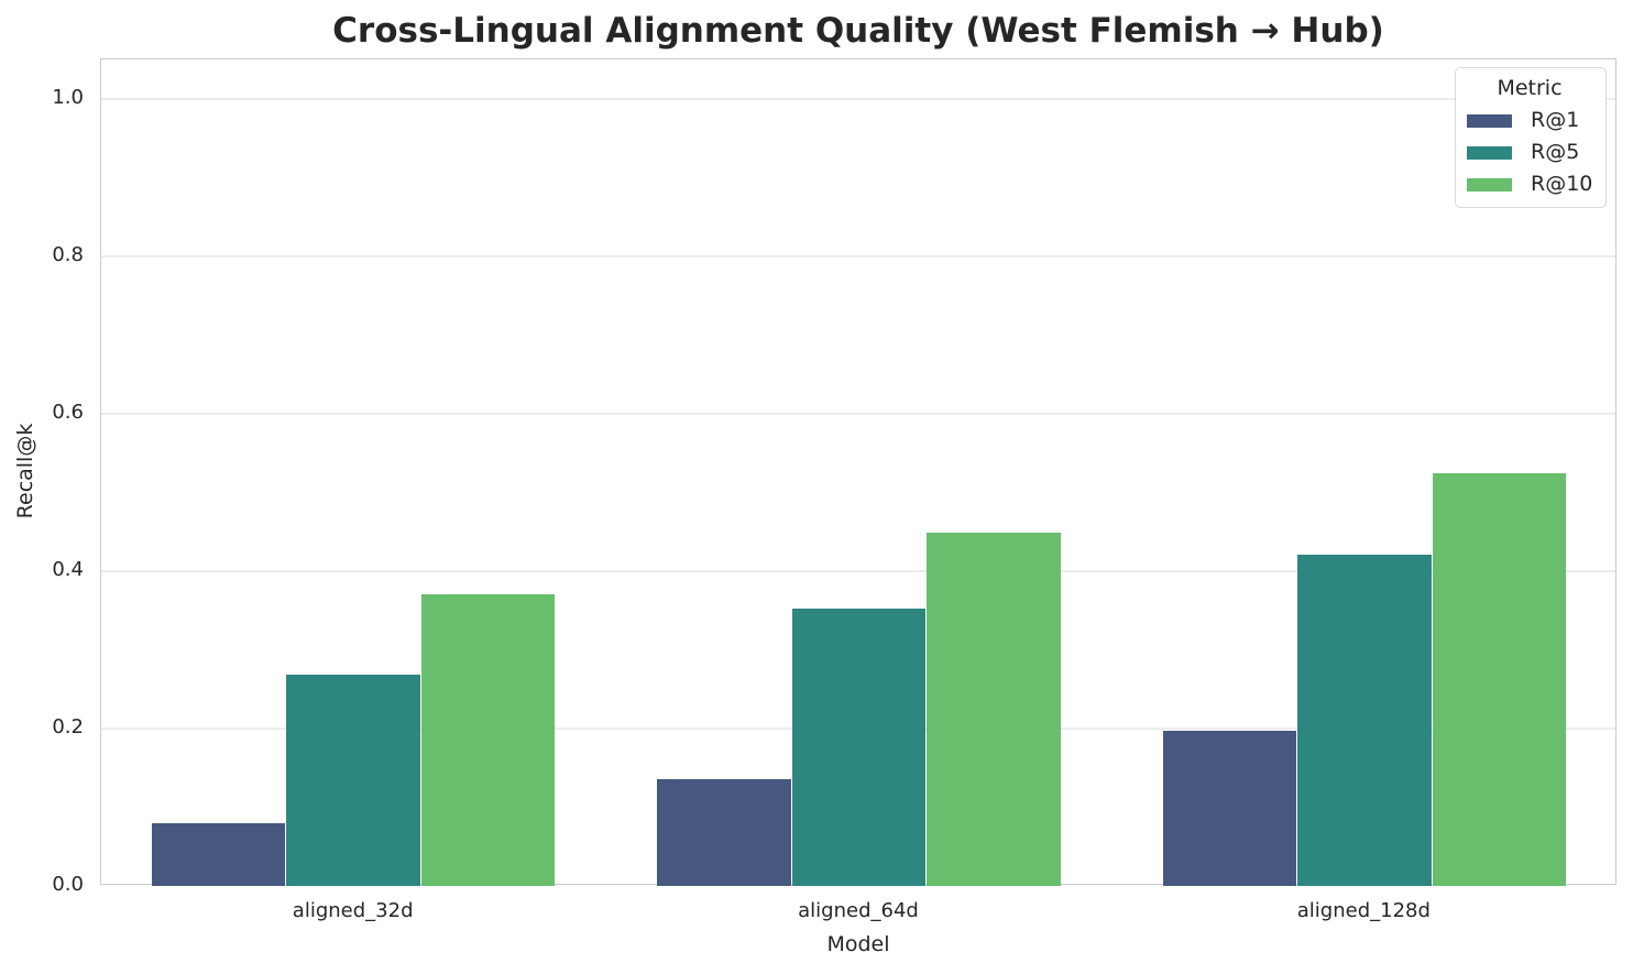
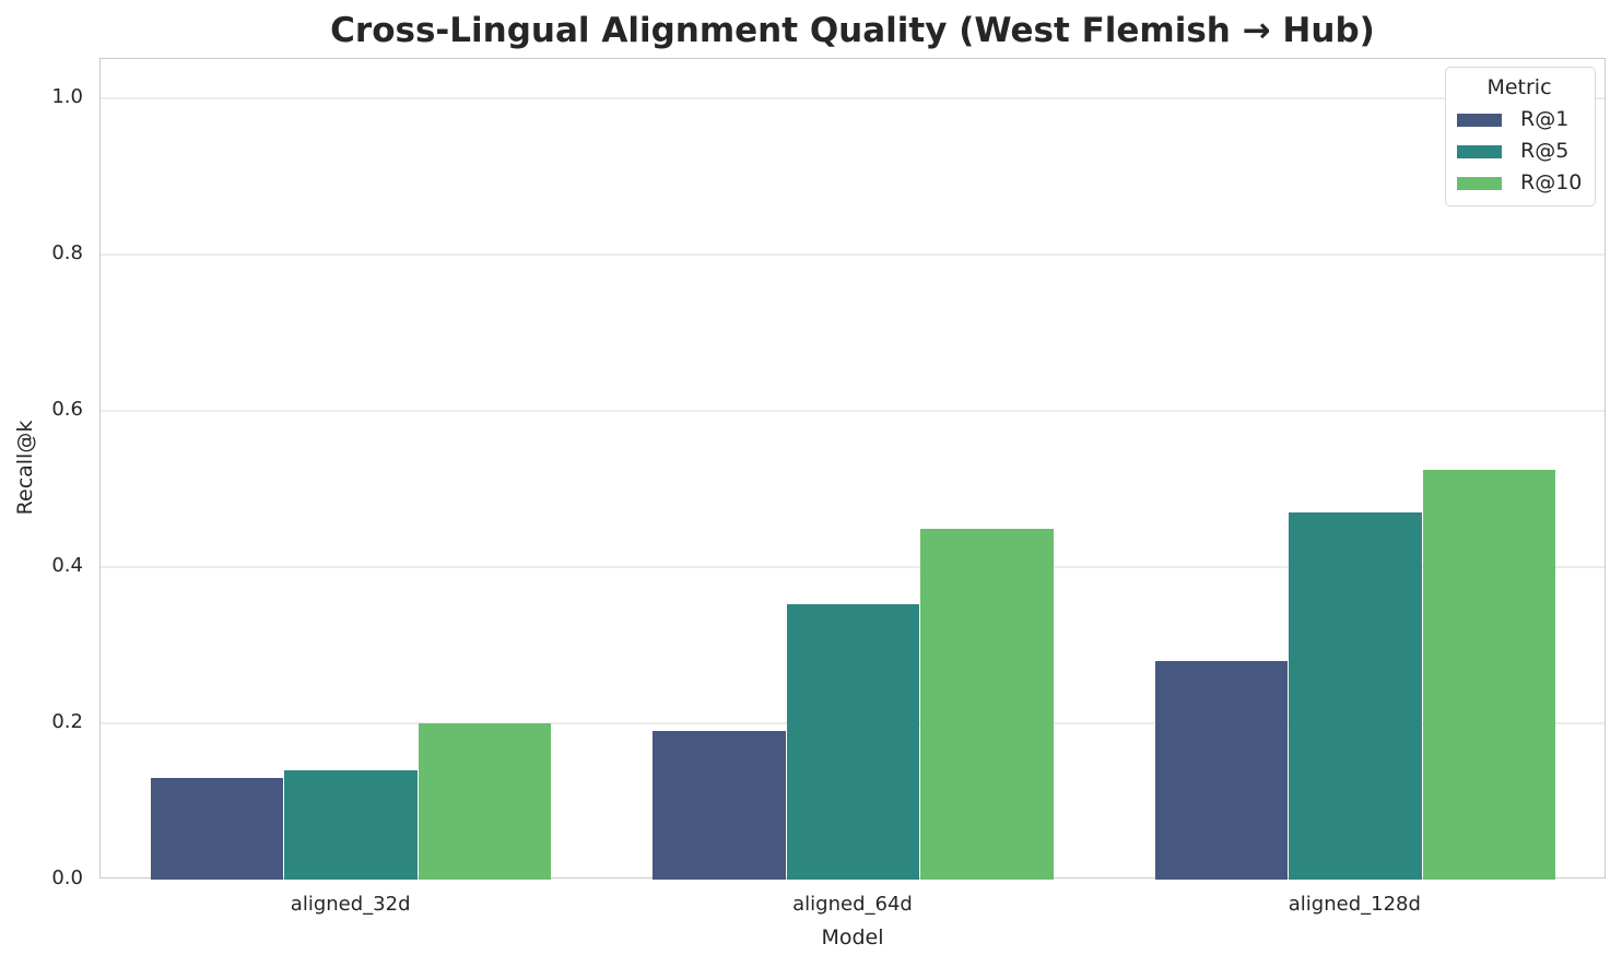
R@1/aligned_32d: 0.08 -> 0.13
R@5/aligned_32d: 0.27 -> 0.14
R@10/aligned_32d: 0.37 -> 0.20
R@1/aligned_64d: 0.14 -> 0.19
R@1/aligned_128d: 0.20 -> 0.28
R@5/aligned_128d: 0.42 -> 0.47
